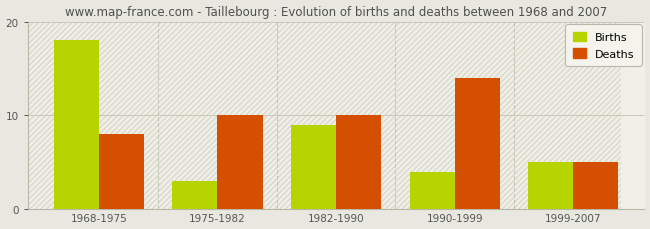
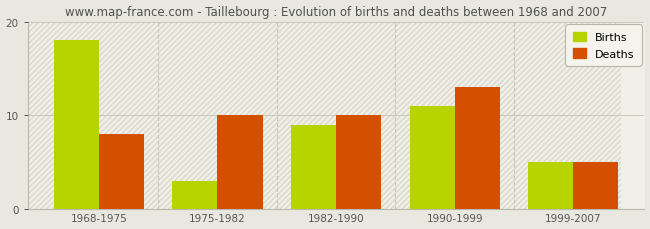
Births/1990-1999: 4 -> 11
Deaths/1990-1999: 14 -> 13
